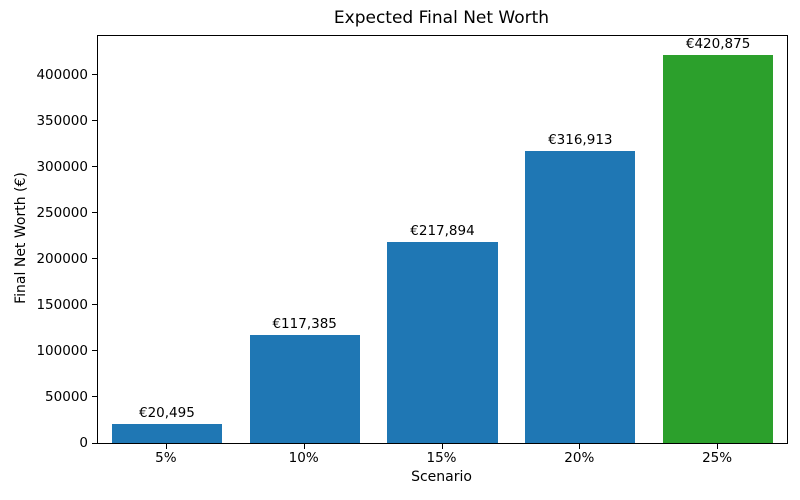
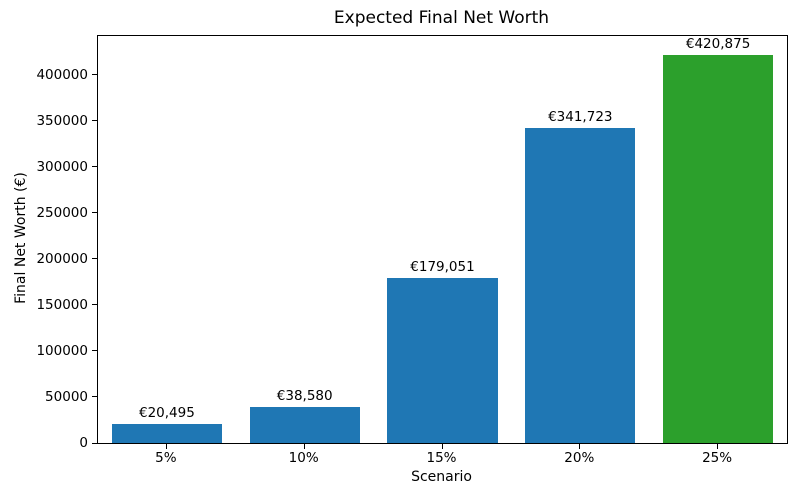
10%: €117,385 -> €38,580
15%: €217,894 -> €179,051
20%: €316,913 -> €341,723
